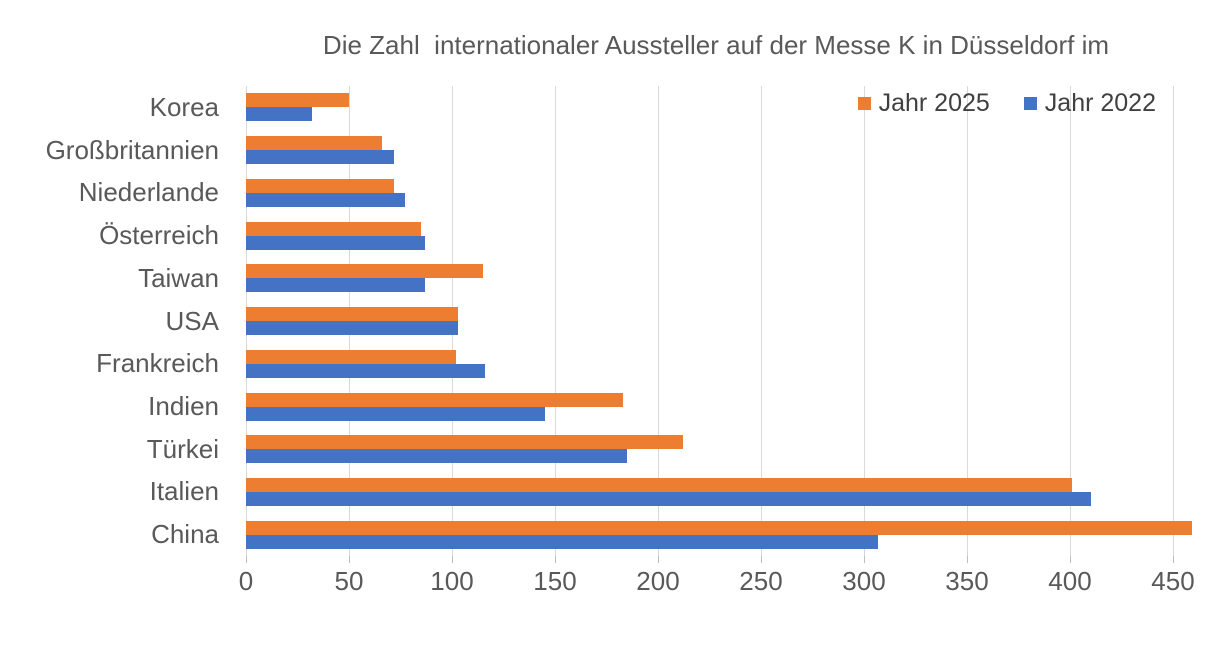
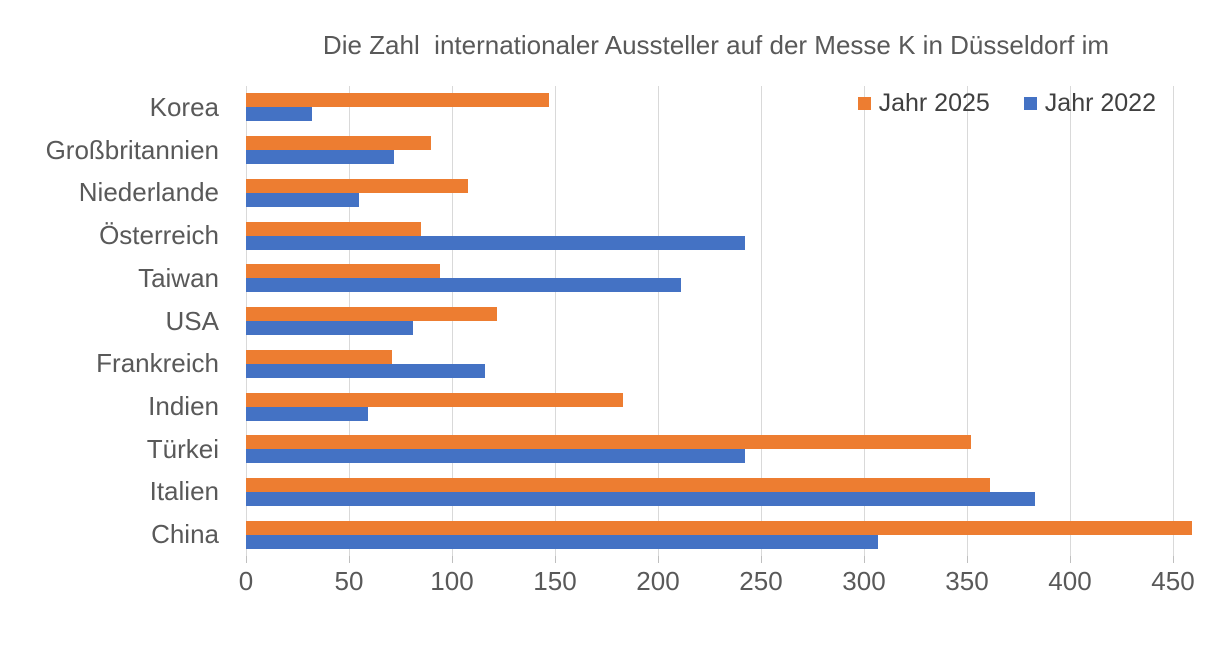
Jahr 2025/Korea: 50 -> 147
Jahr 2025/Großbritannien: 66 -> 90
Jahr 2025/Niederlande: 72 -> 108
Jahr 2022/Niederlande: 77 -> 55
Jahr 2022/Österreich: 87 -> 242
Jahr 2025/Taiwan: 115 -> 94
Jahr 2022/Taiwan: 87 -> 211
Jahr 2025/USA: 103 -> 122
Jahr 2022/USA: 103 -> 81
Jahr 2025/Frankreich: 102 -> 71
Jahr 2022/Indien: 145 -> 59
Jahr 2025/Türkei: 212 -> 352
Jahr 2022/Türkei: 185 -> 242
Jahr 2025/Italien: 401 -> 361
Jahr 2022/Italien: 410 -> 383
